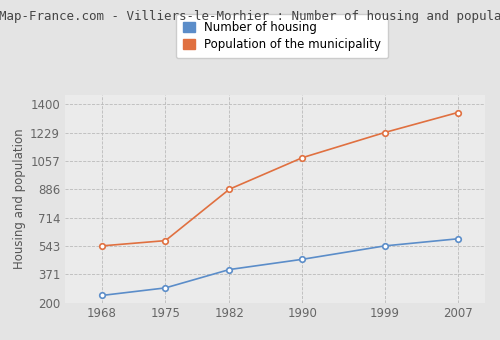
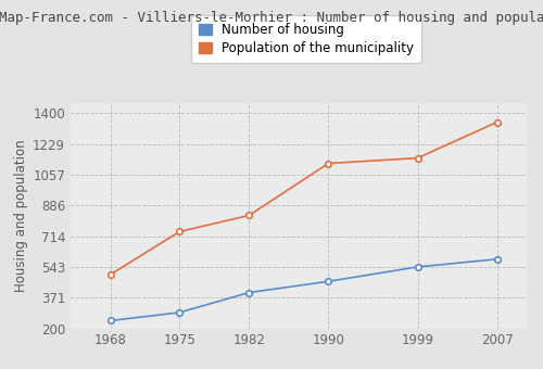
Population of the municipality/1968: 540 -> 500
Population of the municipality/1975: 580 -> 740
Population of the municipality/1982: 890 -> 830
Population of the municipality/1990: 1080 -> 1120
Population of the municipality/1999: 1230 -> 1150
